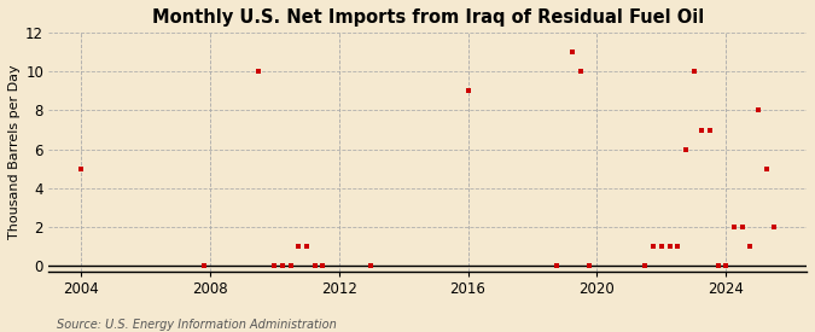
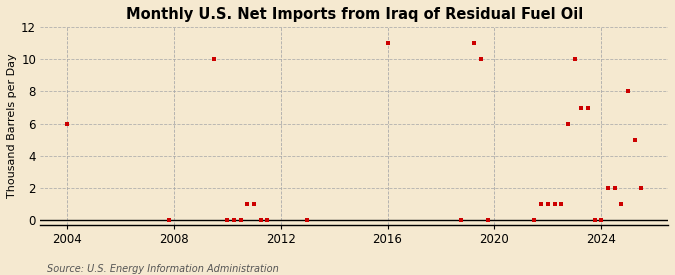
2004: 5 -> 6
2016: 9 -> 11
